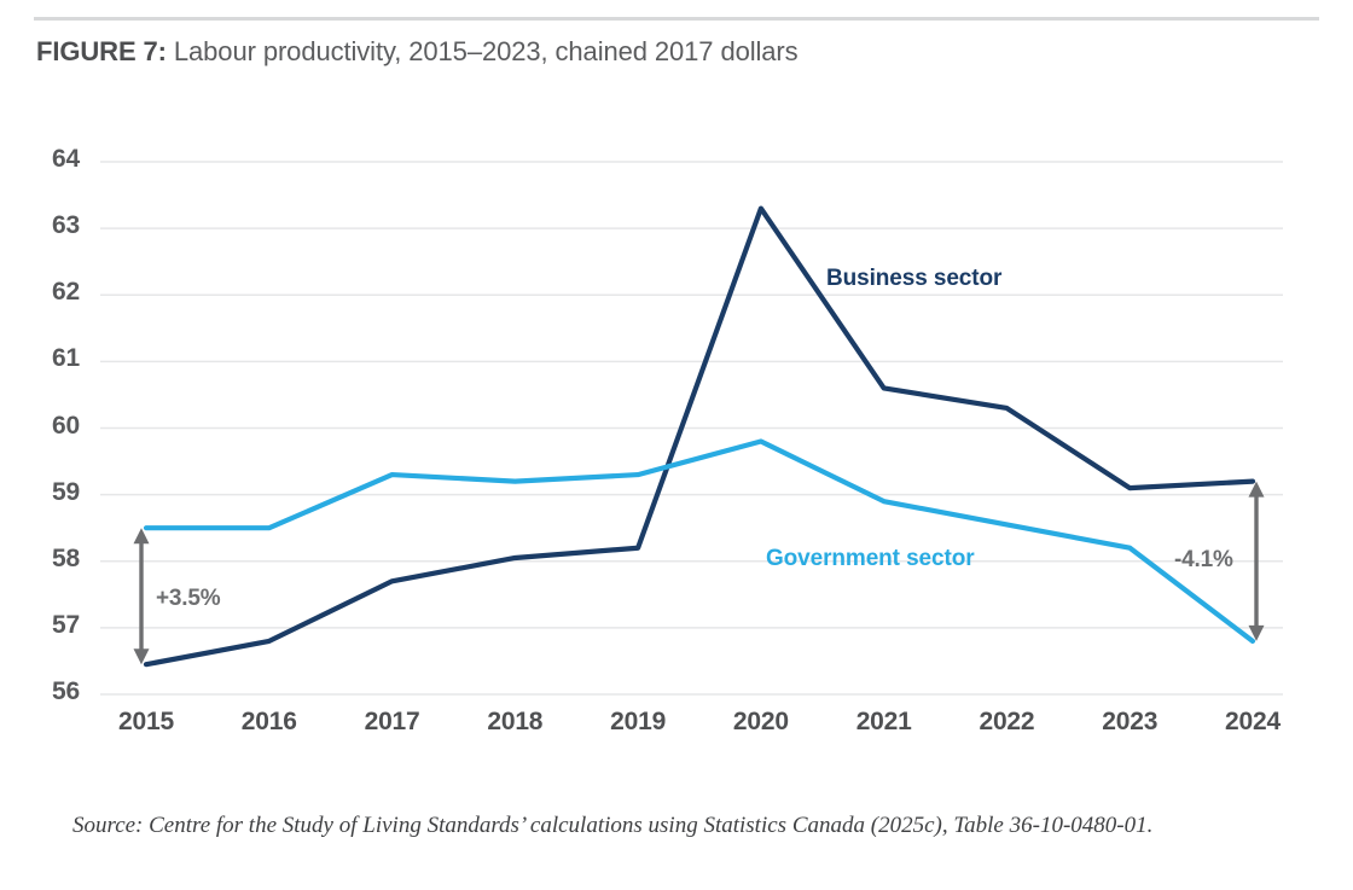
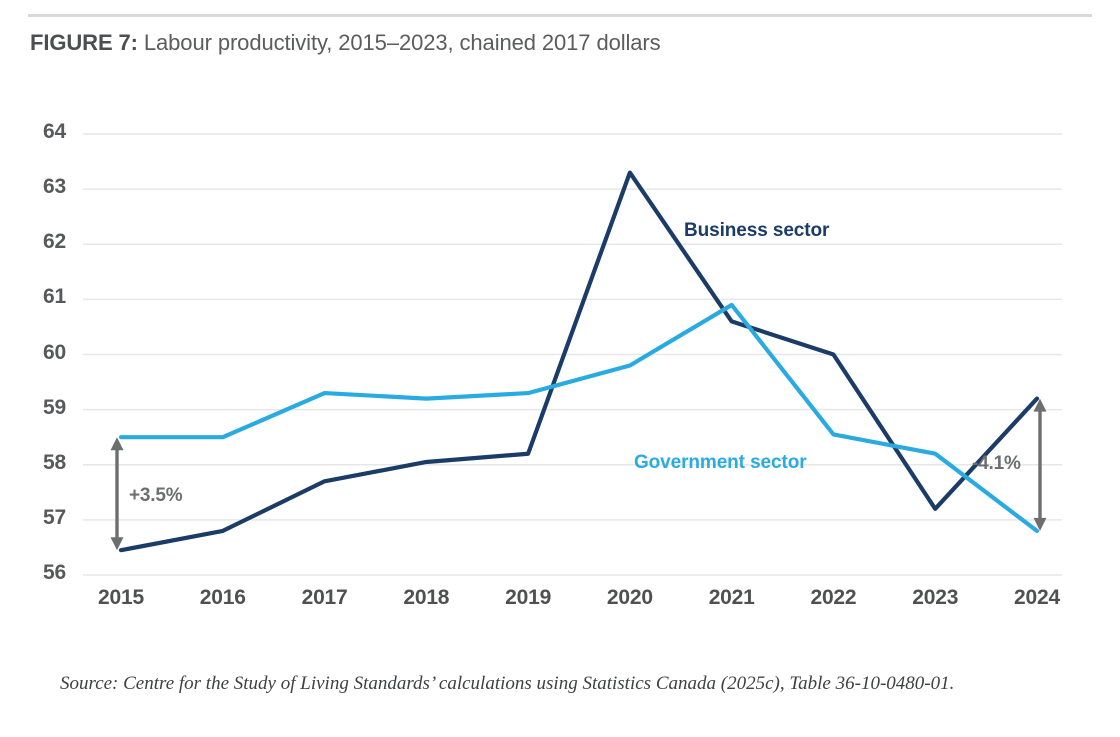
Government sector/2021: 58.9 -> 60.9
Business sector/2022: 60.3 -> 60.0
Business sector/2023: 59.1 -> 57.2
